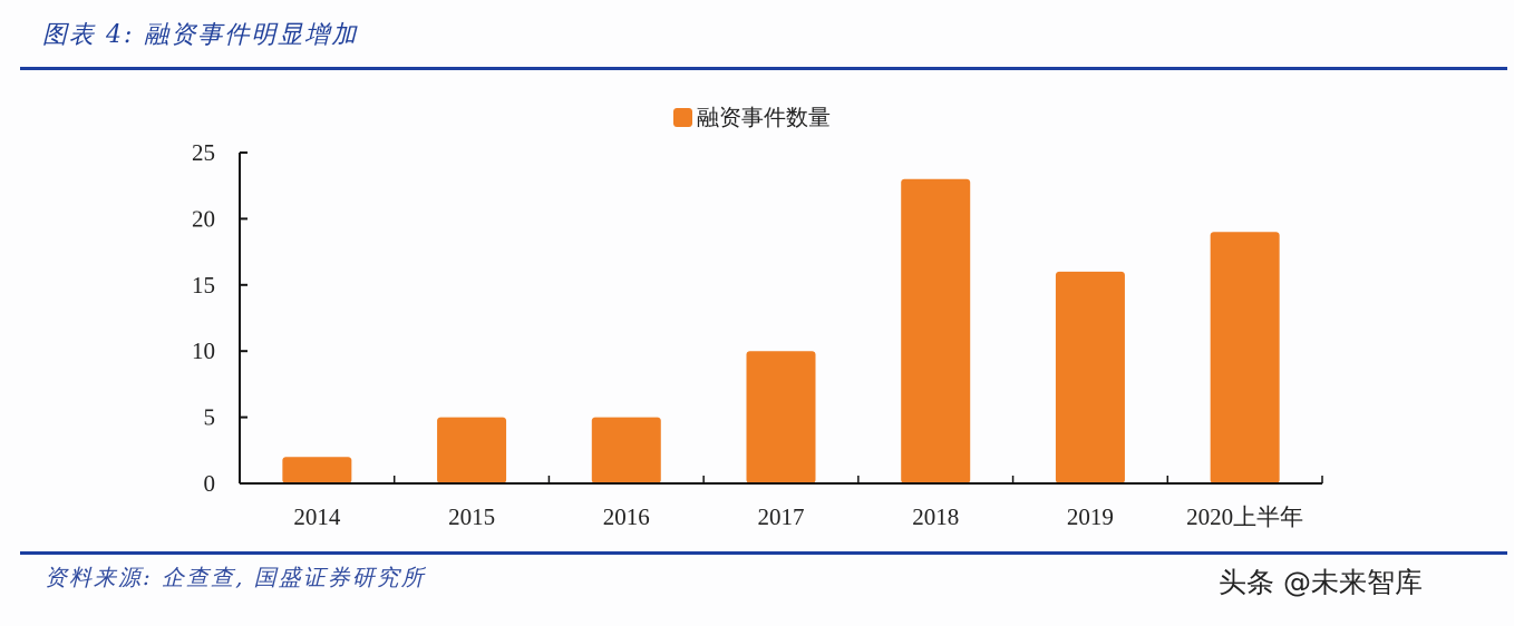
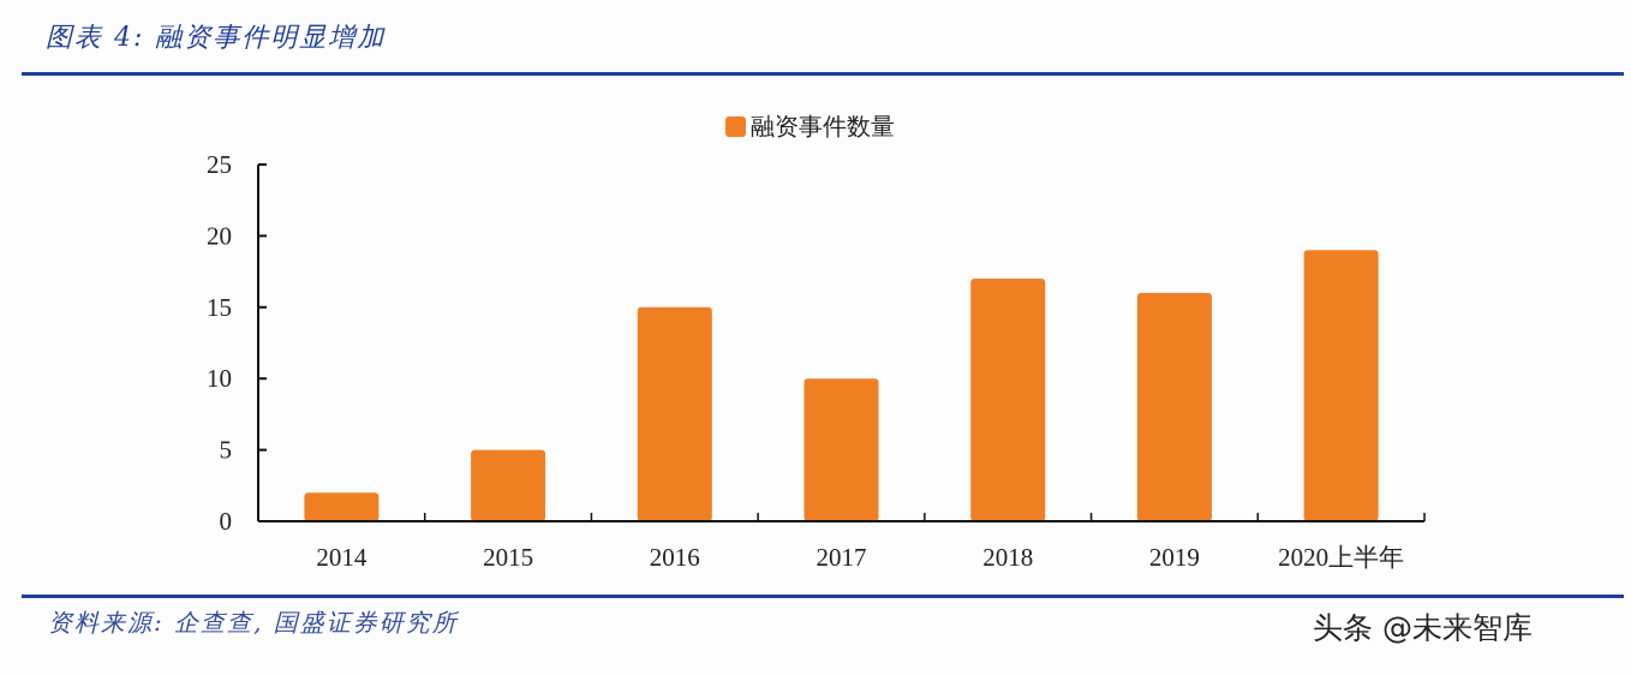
2016: 5 -> 15
2018: 23 -> 17
